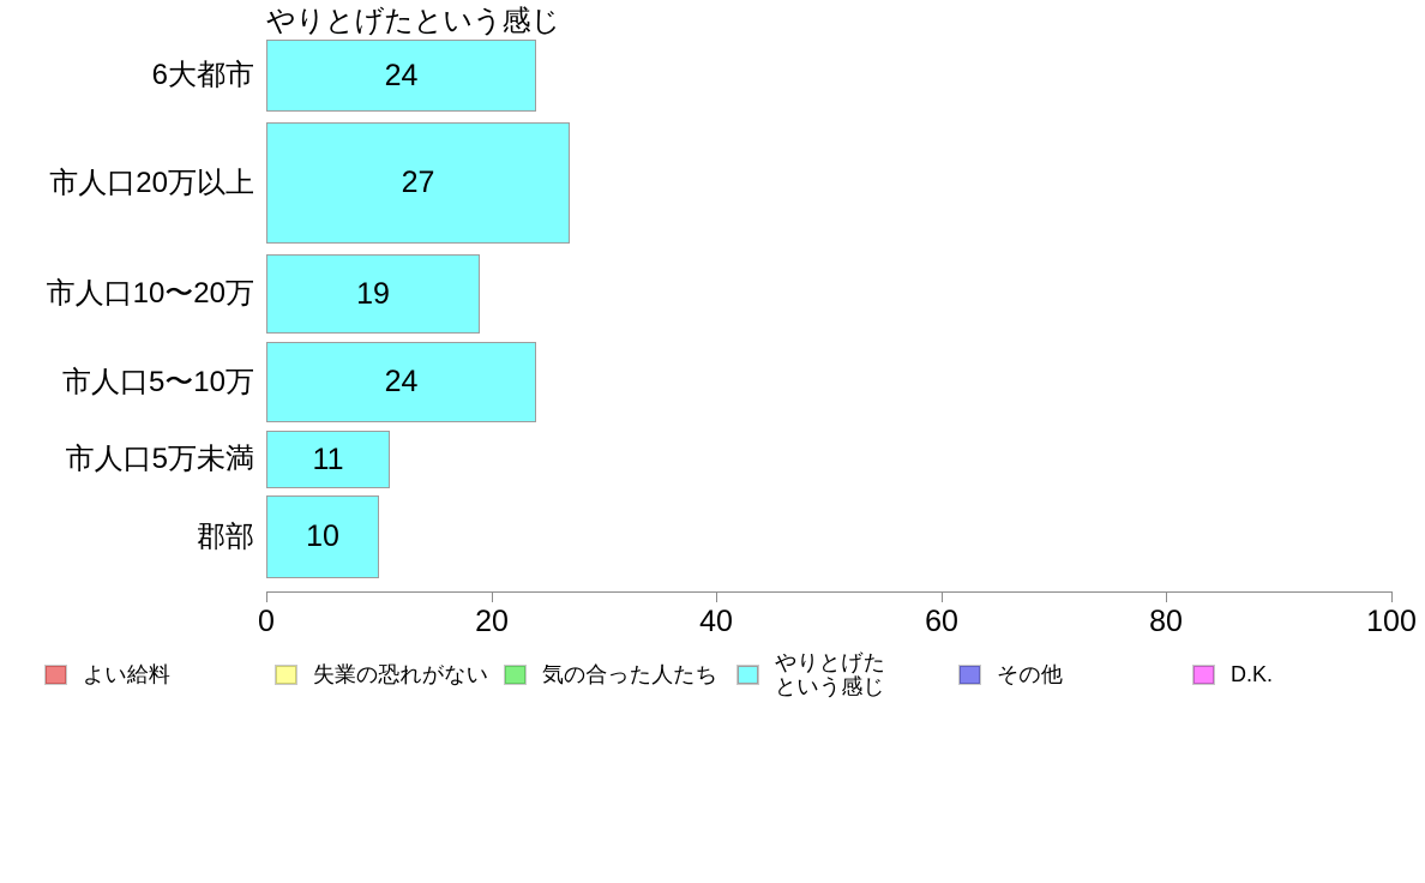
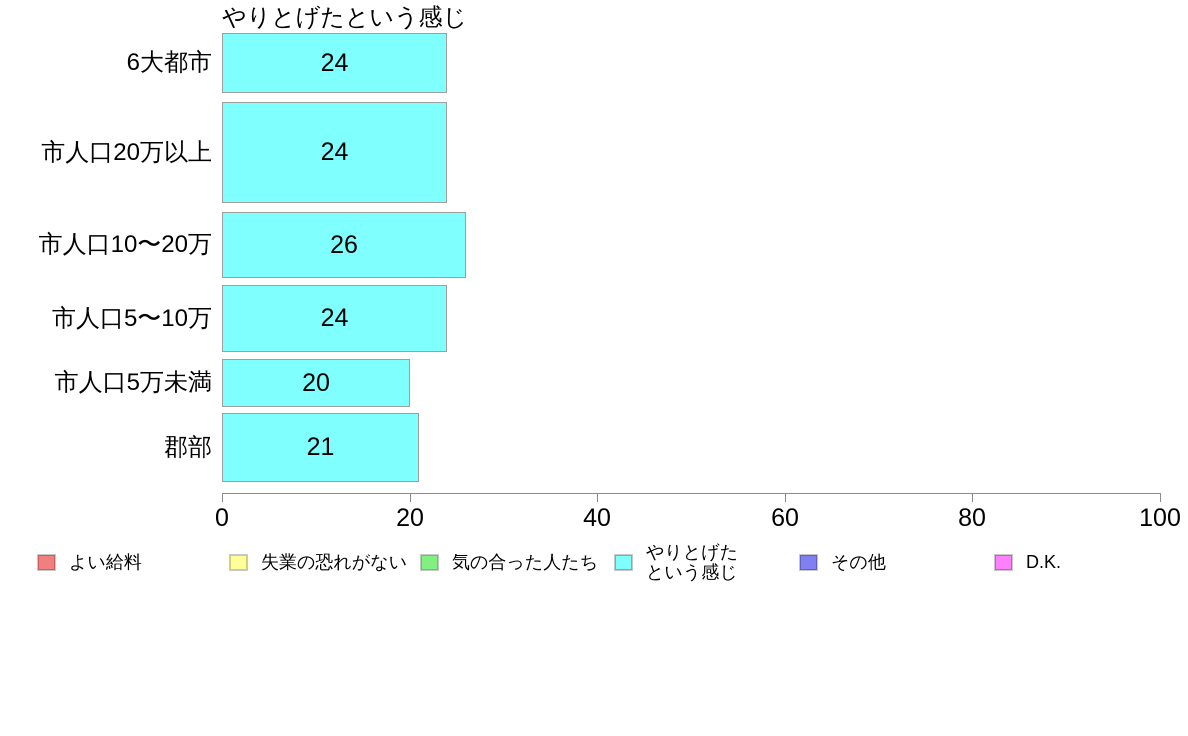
市人口20万以上: 27 -> 24
市人口10〜20万: 19 -> 26
市人口5万未満: 11 -> 20
郡部: 10 -> 21
